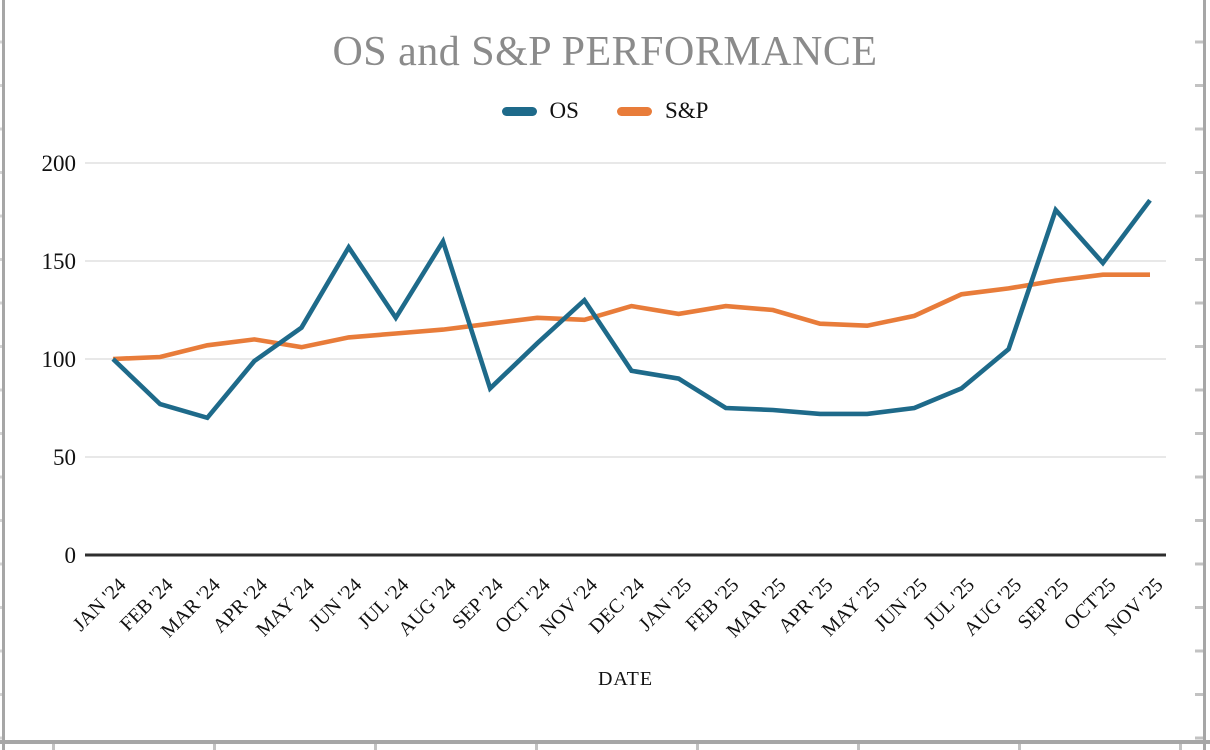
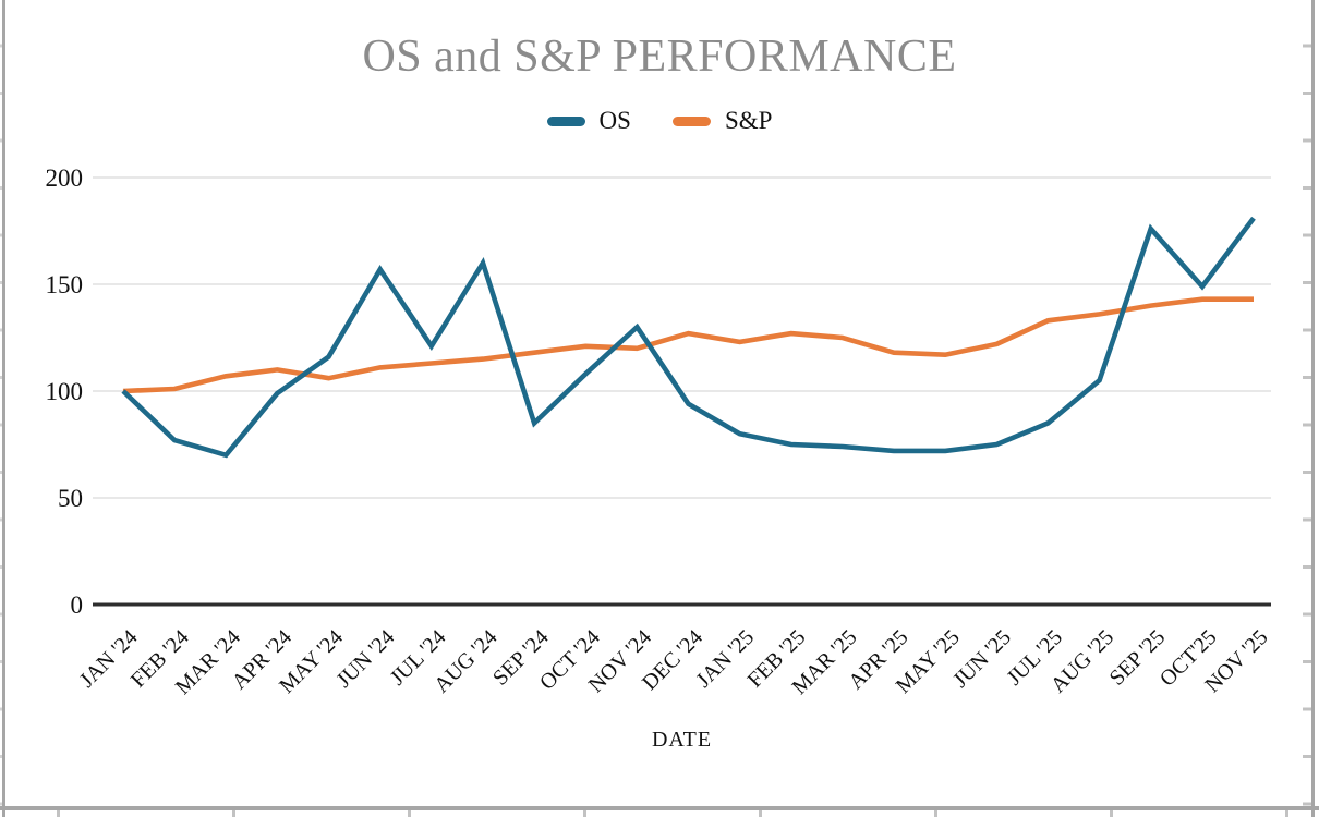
OS/JAN '25: 90 -> 80
